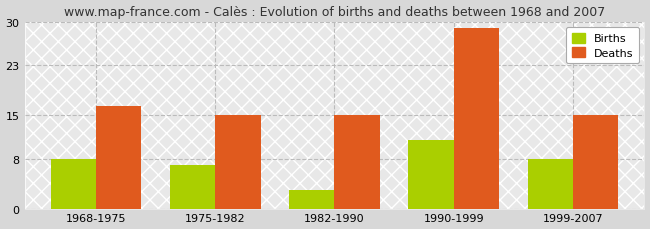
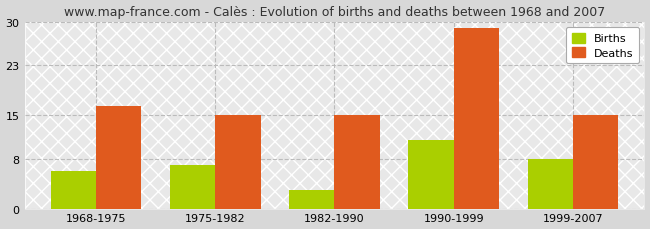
Births/1968-1975: 8 -> 6
